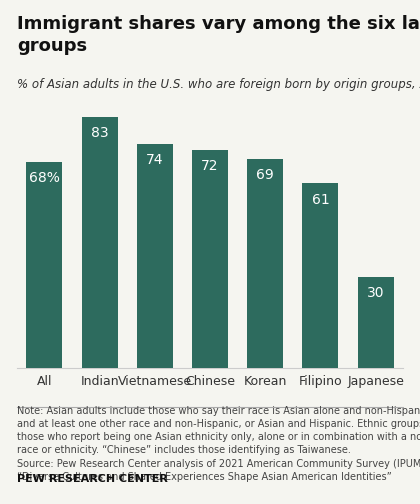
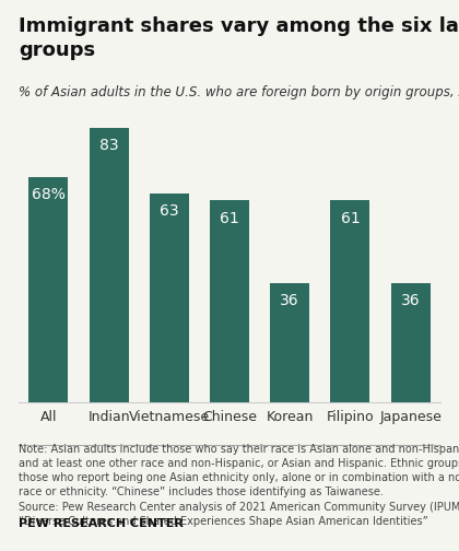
Vietnamese: 74 -> 63
Chinese: 72 -> 61
Korean: 69 -> 36
Japanese: 30 -> 36
